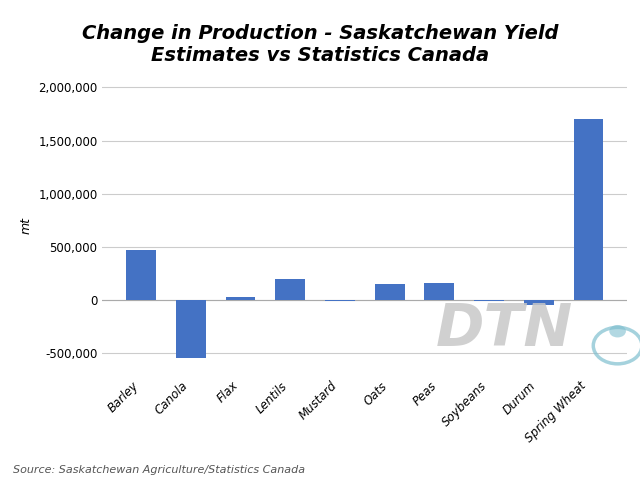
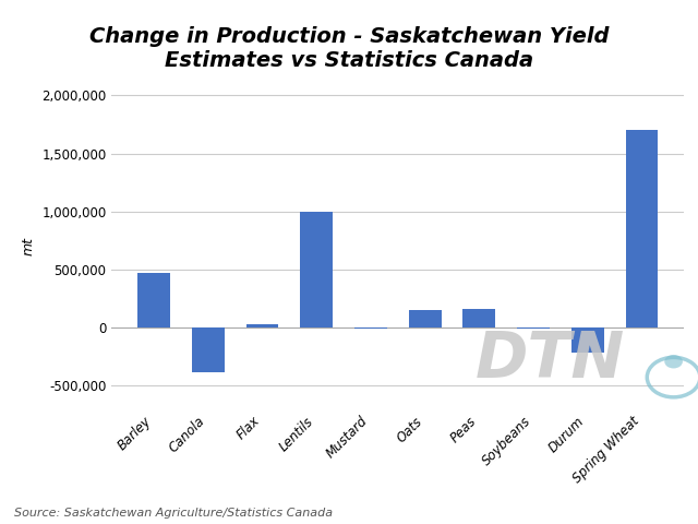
Canola: -550,000 -> -390,000
Lentils: 200,000 -> 1,000,000
Durum: -50,000 -> -220,000
